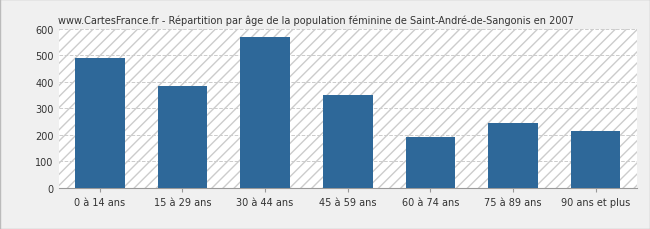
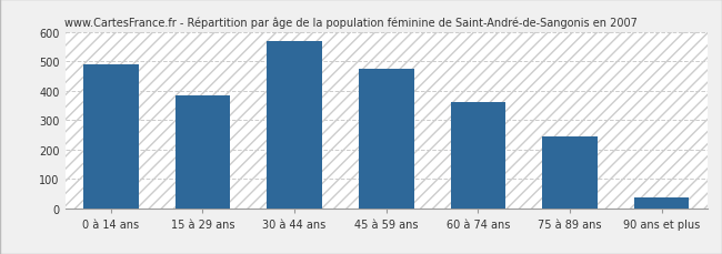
45 à 59 ans: 350 -> 476
60 à 74 ans: 190 -> 360
90 ans et plus: 215 -> 35
